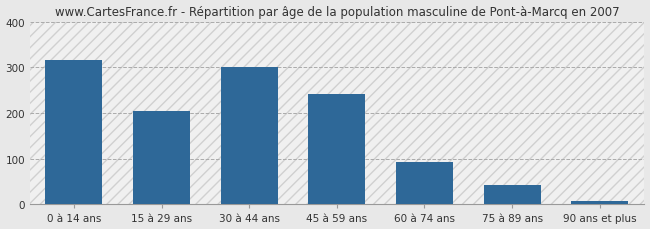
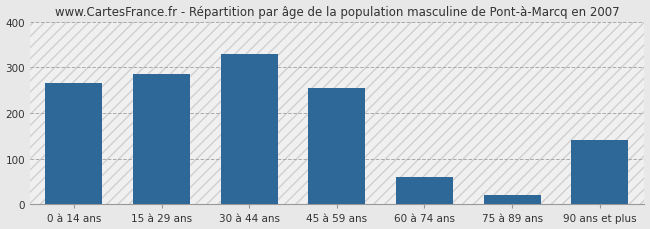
0 à 14 ans: 315 -> 265
15 à 29 ans: 205 -> 285
30 à 44 ans: 301 -> 330
45 à 59 ans: 241 -> 255
60 à 74 ans: 93 -> 60
75 à 89 ans: 42 -> 20
90 ans et plus: 8 -> 140
